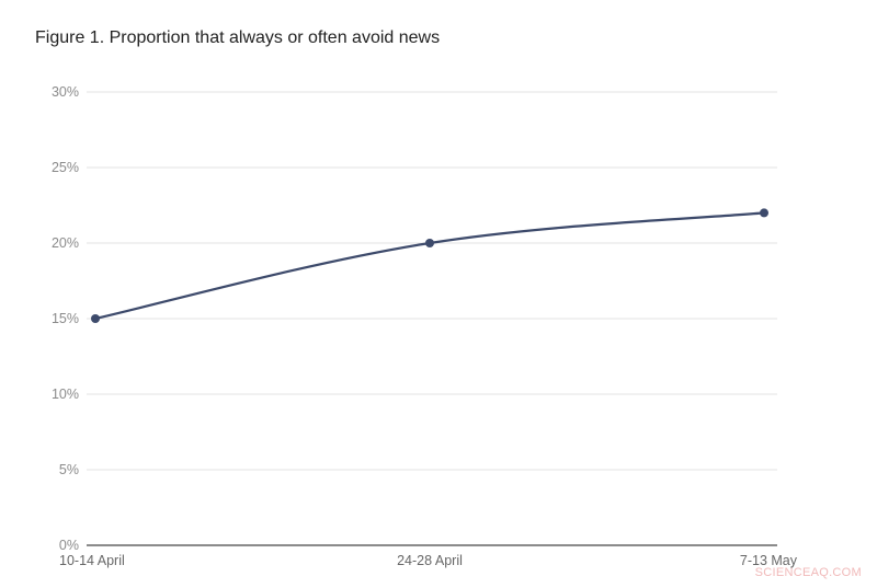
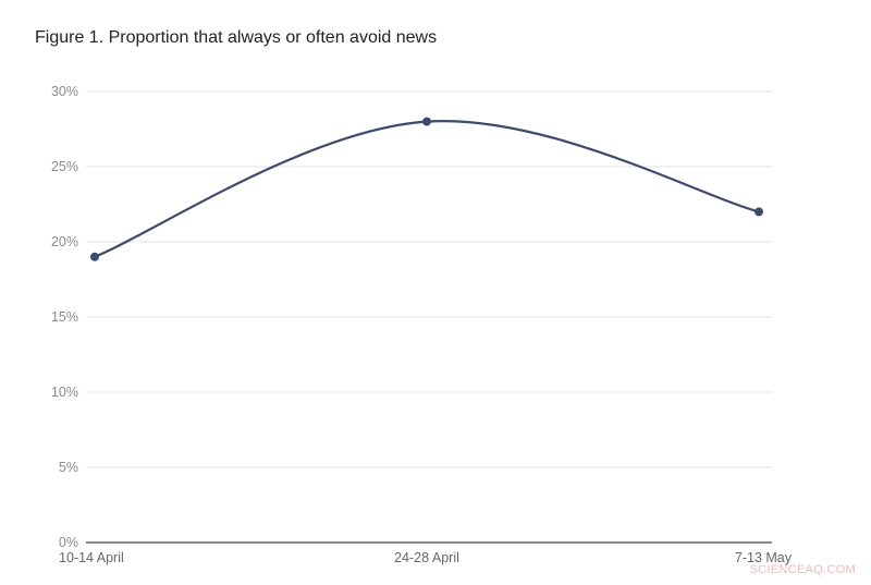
10-14 April: 15% -> 19%
24-28 April: 20% -> 28%
